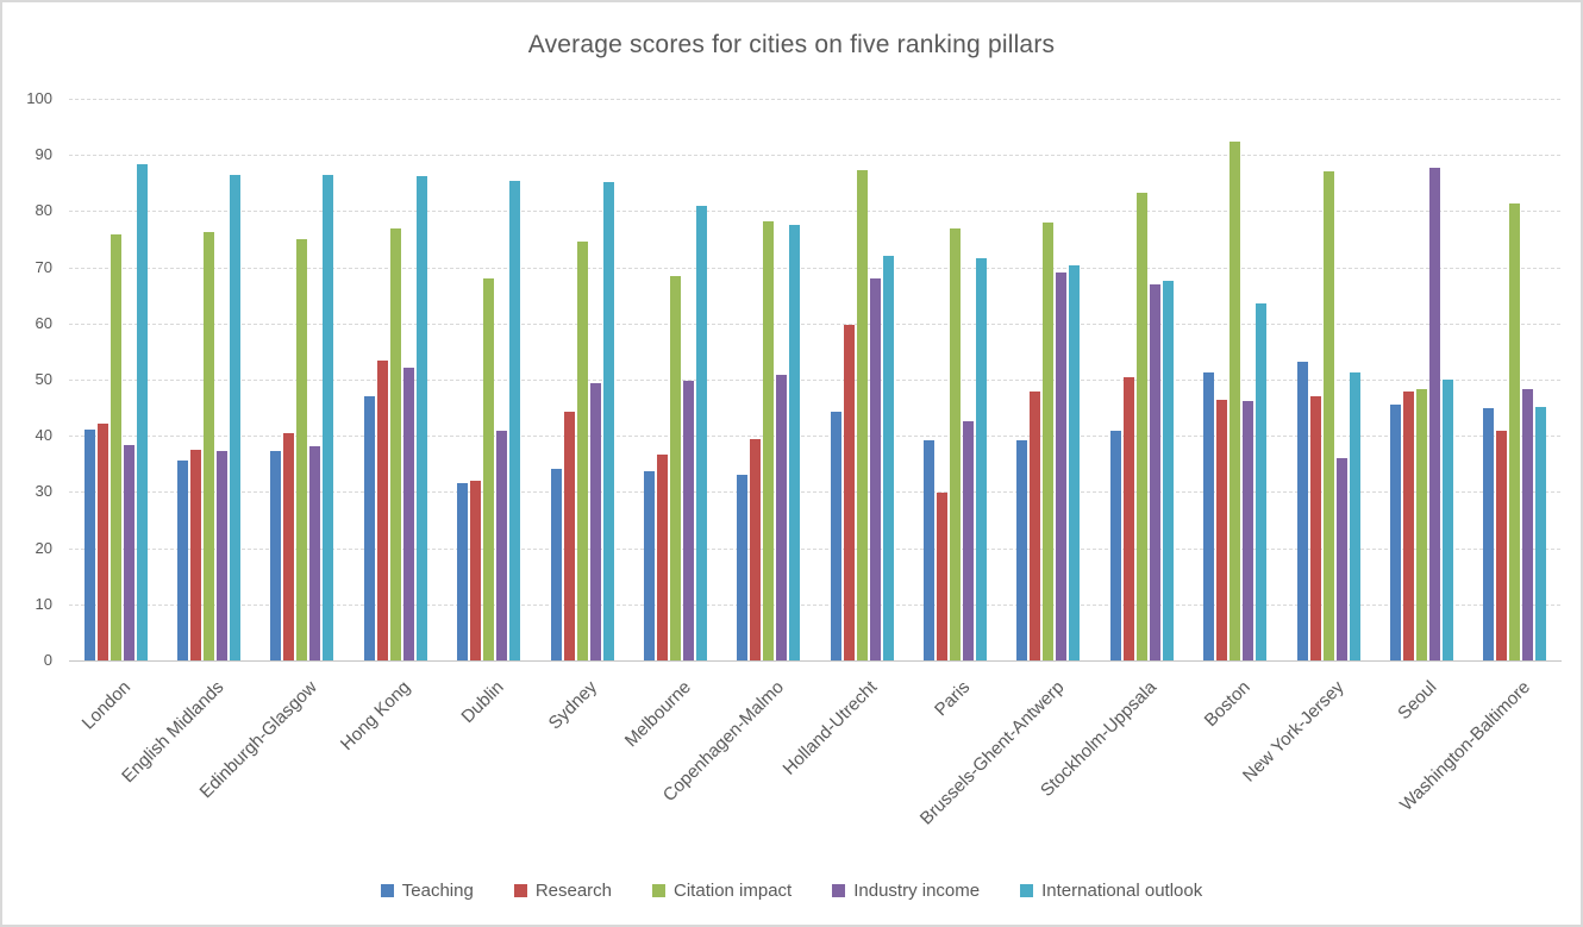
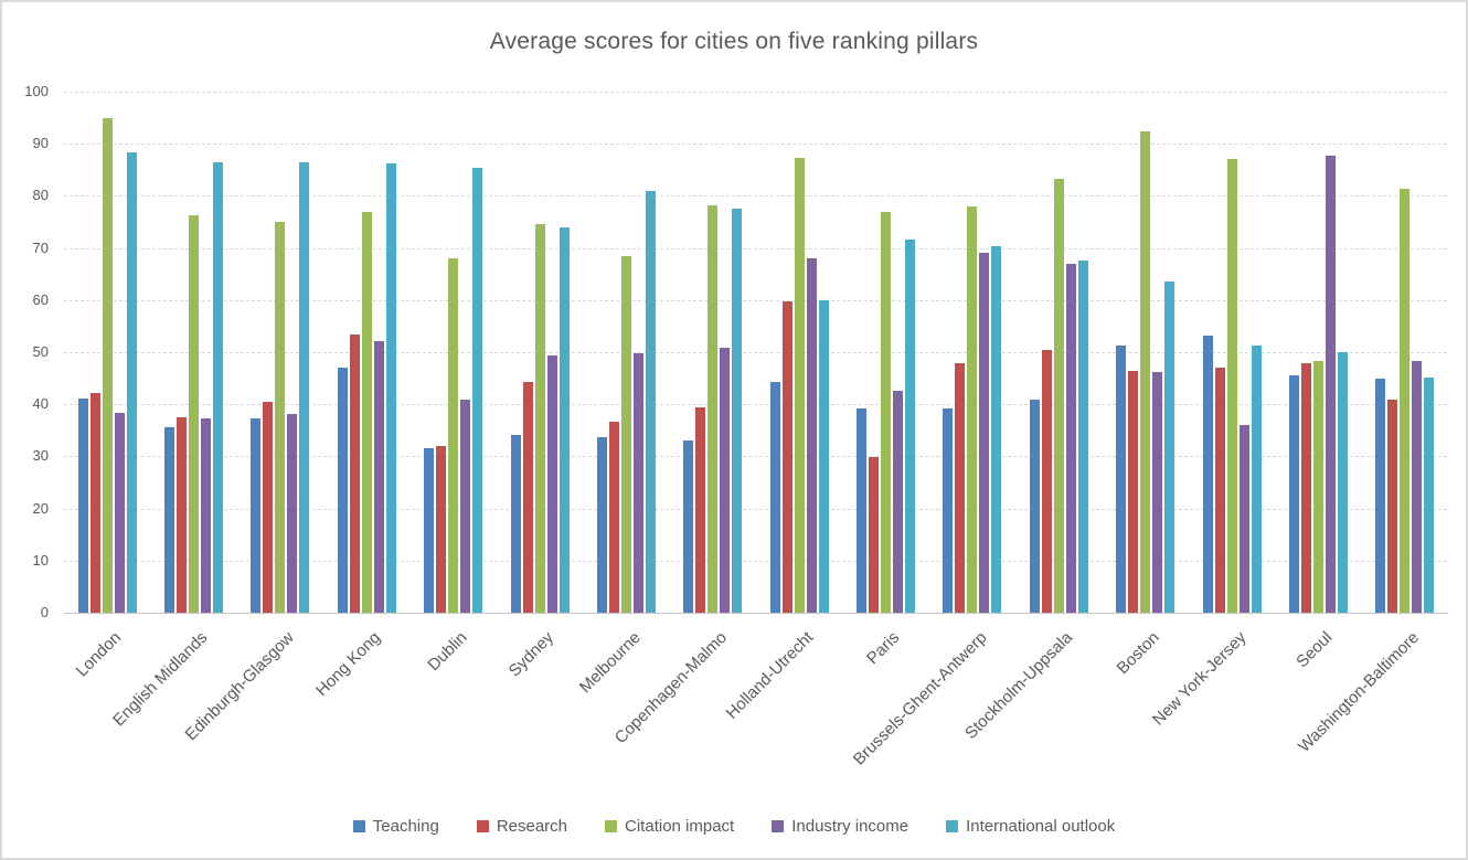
Citation impact/London: 76 -> 95
International outlook/Sydney: 85 -> 74
International outlook/Holland-Utrecht: 72 -> 60
